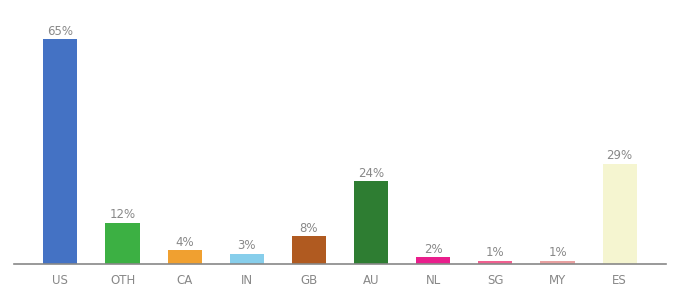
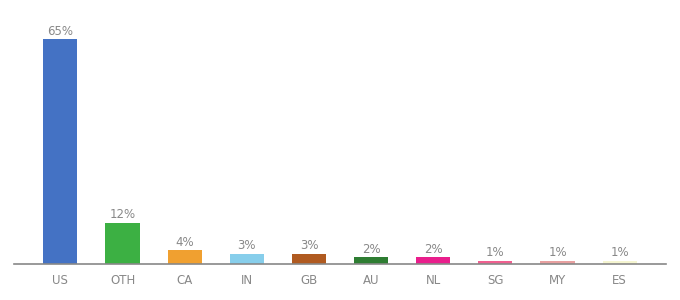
GB: 8% -> 3%
AU: 24% -> 2%
ES: 29% -> 1%
